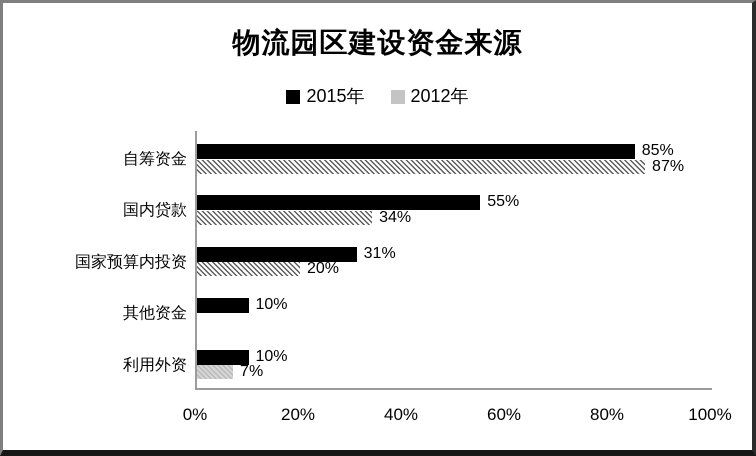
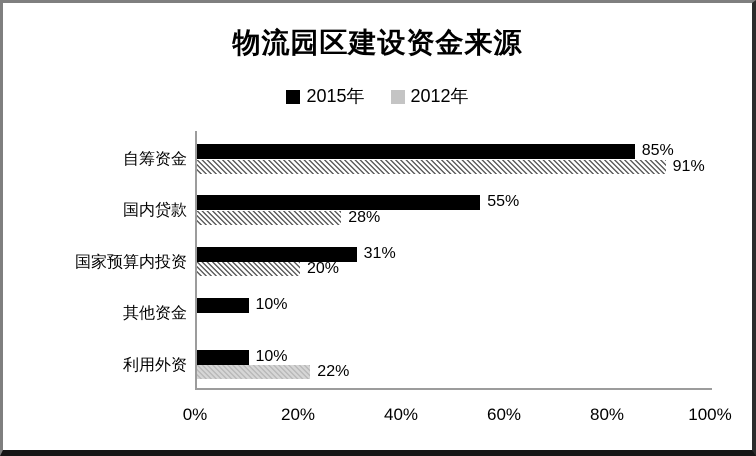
2012年/自筹资金: 87% -> 91%
2012年/国内贷款: 34% -> 28%
2012年/利用外资: 7% -> 22%
